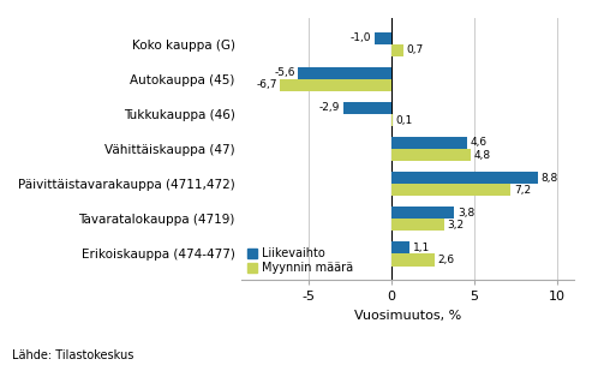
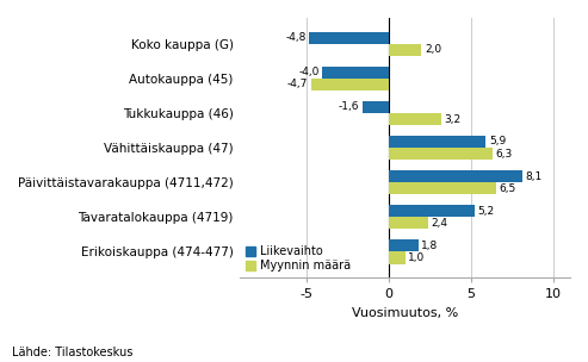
Liikevaihto/Koko kauppa (G): -1,0 -> -4,8
Myynnin määrä/Koko kauppa (G): 0,7 -> 2,0
Liikevaihto/Autokauppa (45): -5,6 -> -4,0
Myynnin määrä/Autokauppa (45): -6,7 -> -4,7
Liikevaihto/Tukkukauppa (46): -2,9 -> -1,6
Myynnin määrä/Tukkukauppa (46): 0,1 -> 3,2
Liikevaihto/Vähittäiskauppa (47): 4,6 -> 5,9
Myynnin määrä/Vähittäiskauppa (47): 4,8 -> 6,3
Liikevaihto/Päivittäistavarakauppa (4711,472): 8,8 -> 8,1
Myynnin määrä/Päivittäistavarakauppa (4711,472): 7,2 -> 6,5
Liikevaihto/Tavaratalokauppa (4719): 3,8 -> 5,2
Myynnin määrä/Tavaratalokauppa (4719): 3,2 -> 2,4
Liikevaihto/Erikoiskauppa (474-477): 1,1 -> 1,8
Myynnin määrä/Erikoiskauppa (474-477): 2,6 -> 1,0
